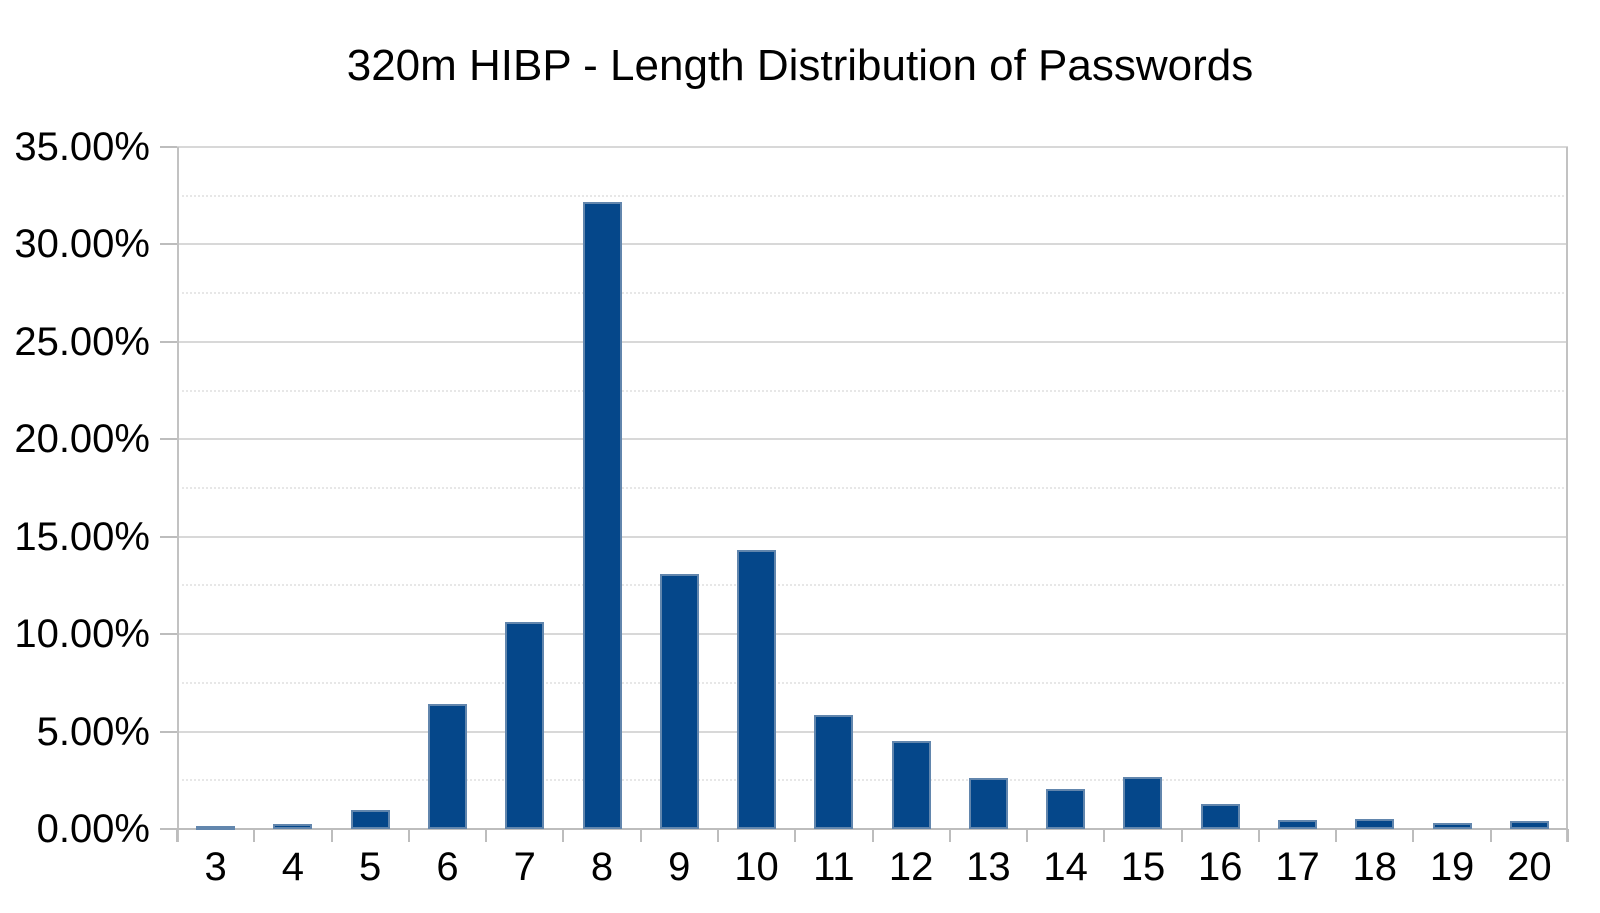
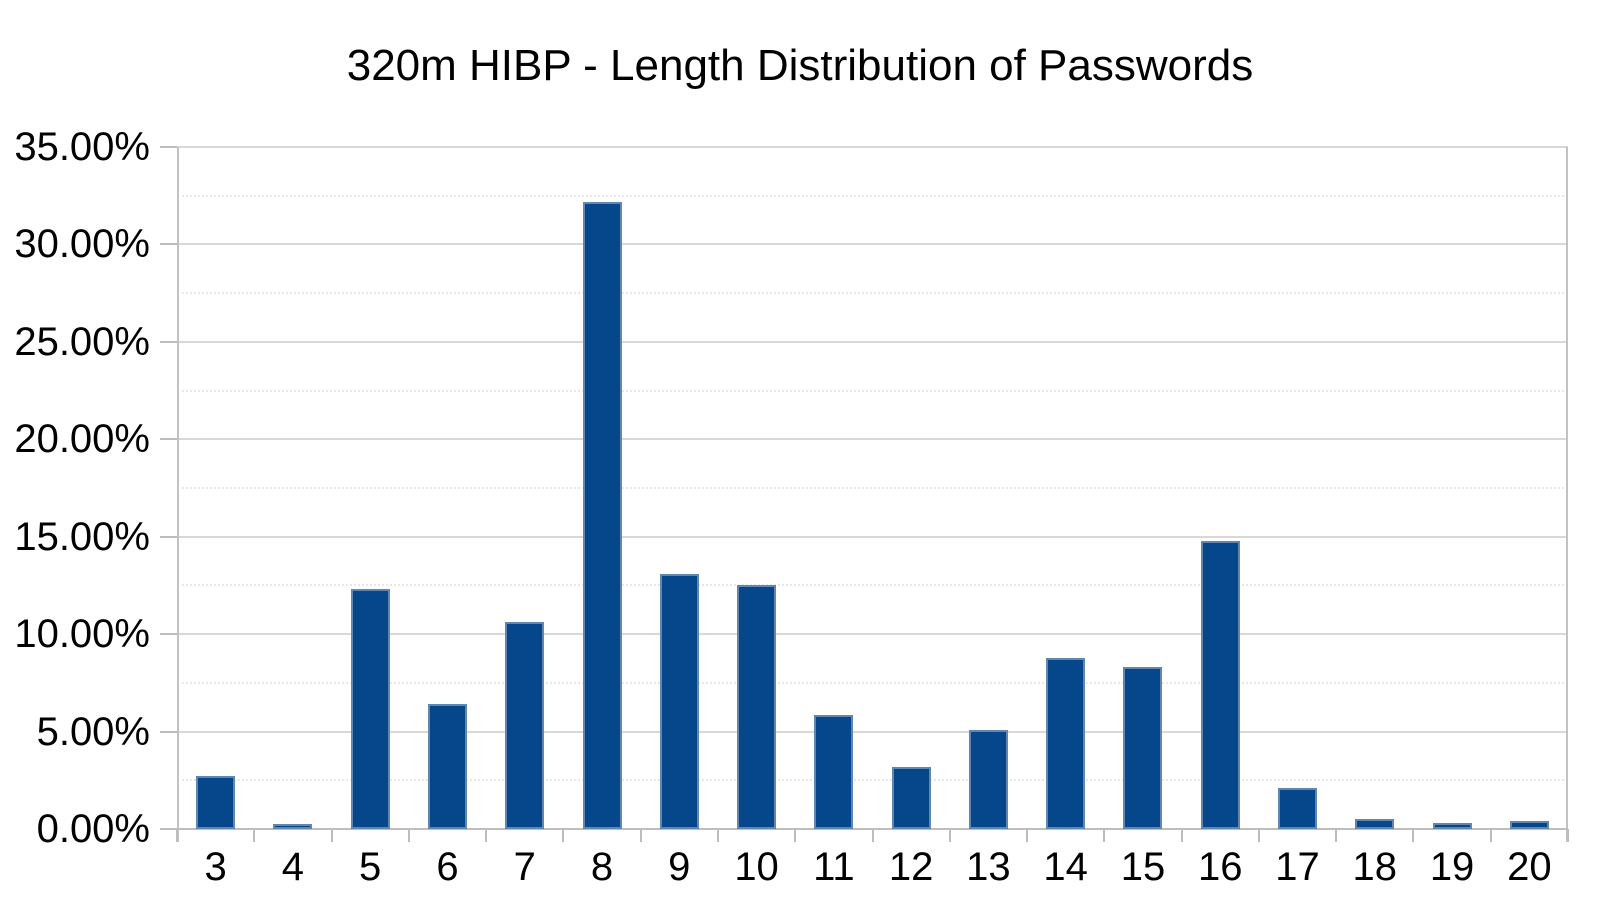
3: 0.1% -> 2.7%
5: 1.0% -> 12.3%
10: 14.3% -> 12.5%
12: 4.5% -> 3.2%
13: 2.6% -> 5.1%
14: 2.1% -> 8.8%
15: 2.7% -> 8.3%
16: 1.3% -> 14.8%
17: 0.5% -> 2.1%
